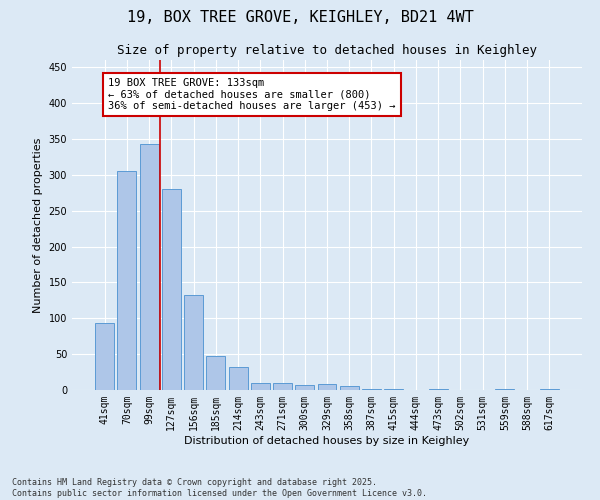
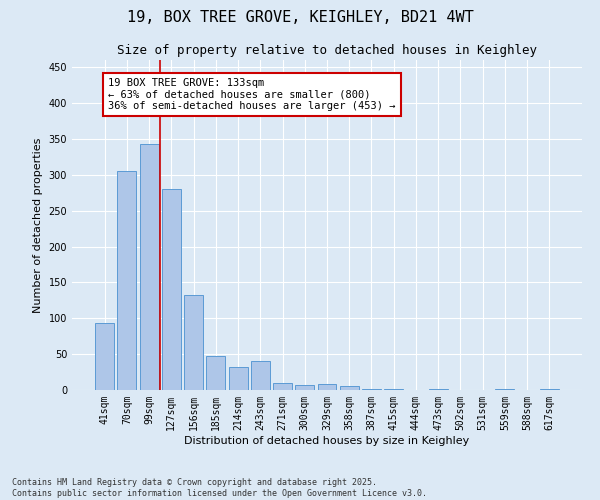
243sqm: 10 -> 40
